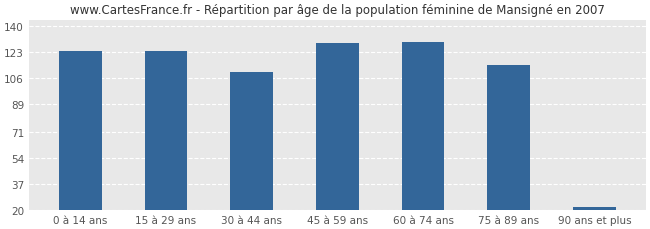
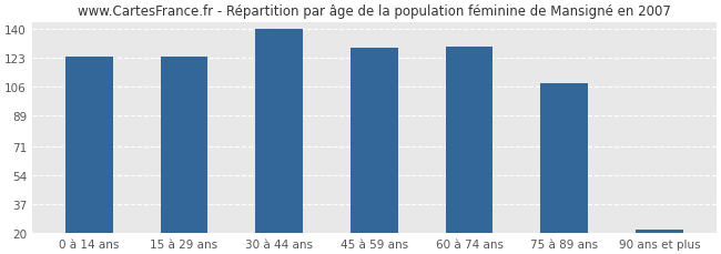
30 à 44 ans: 110 -> 140
75 à 89 ans: 115 -> 108
